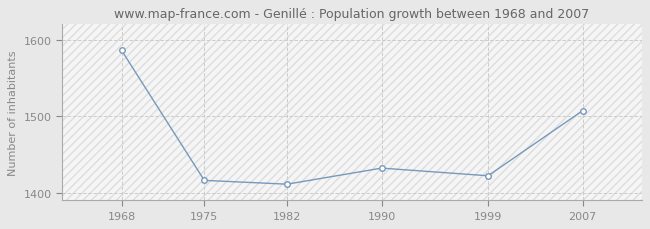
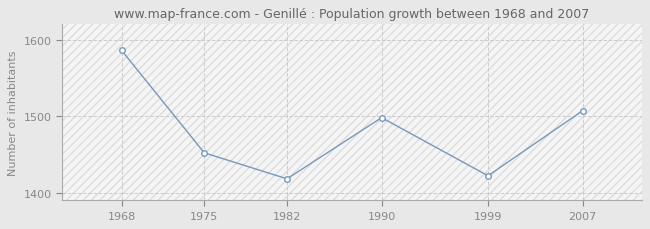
1975: 1416 -> 1452
1982: 1411 -> 1418
1990: 1432 -> 1498
